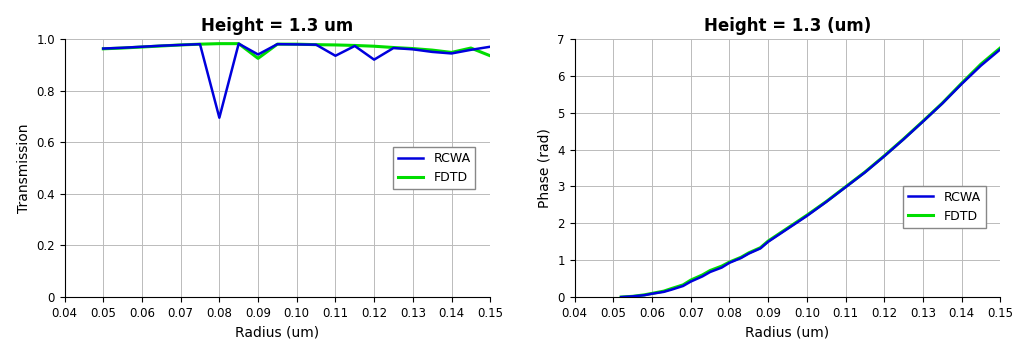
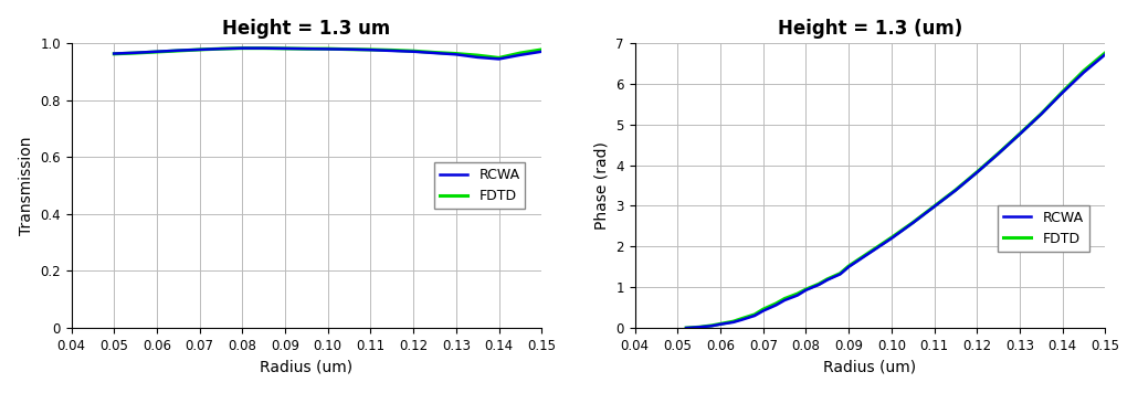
Height = 1.3 um/RCWA/0.08: 0.695 -> 0.982
Height = 1.3 um/RCWA/0.09: 0.940 -> 0.981
Height = 1.3 um/FDTD/0.09: 0.925 -> 0.981
Height = 1.3 um/RCWA/0.11: 0.935 -> 0.976
Height = 1.3 um/RCWA/0.12: 0.920 -> 0.970
Height = 1.3 um/FDTD/0.15: 0.935 -> 0.977
